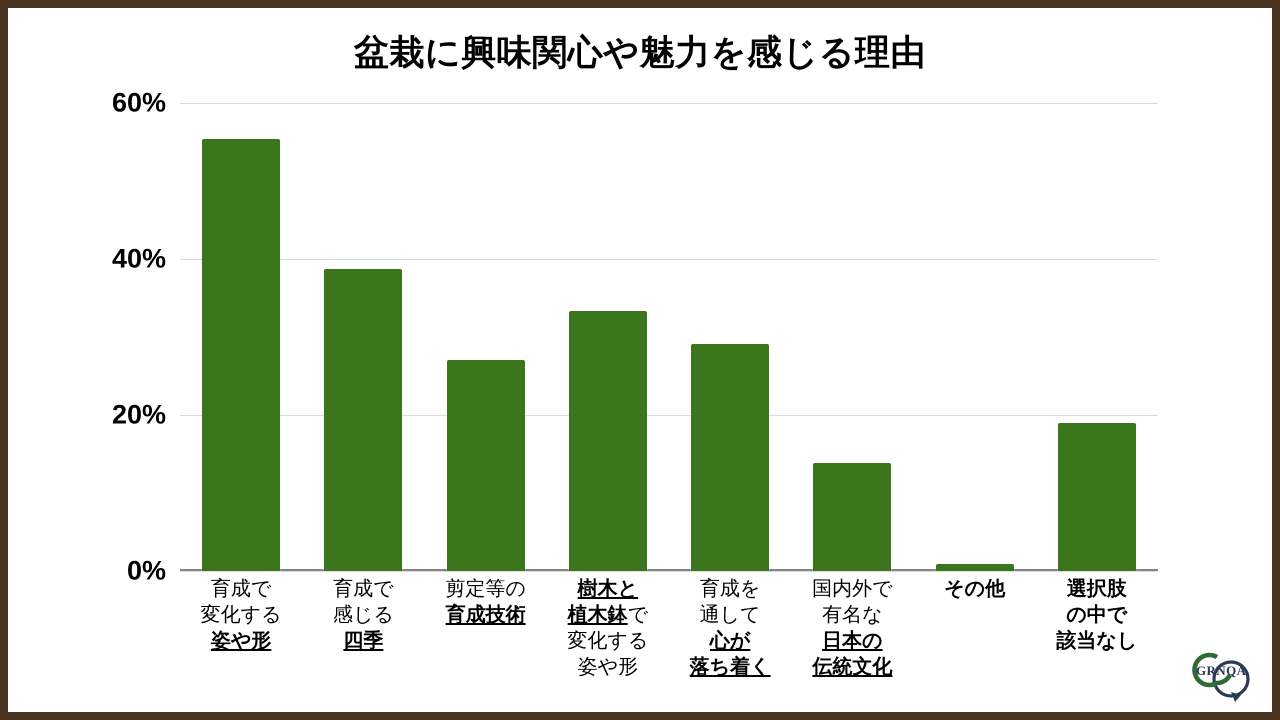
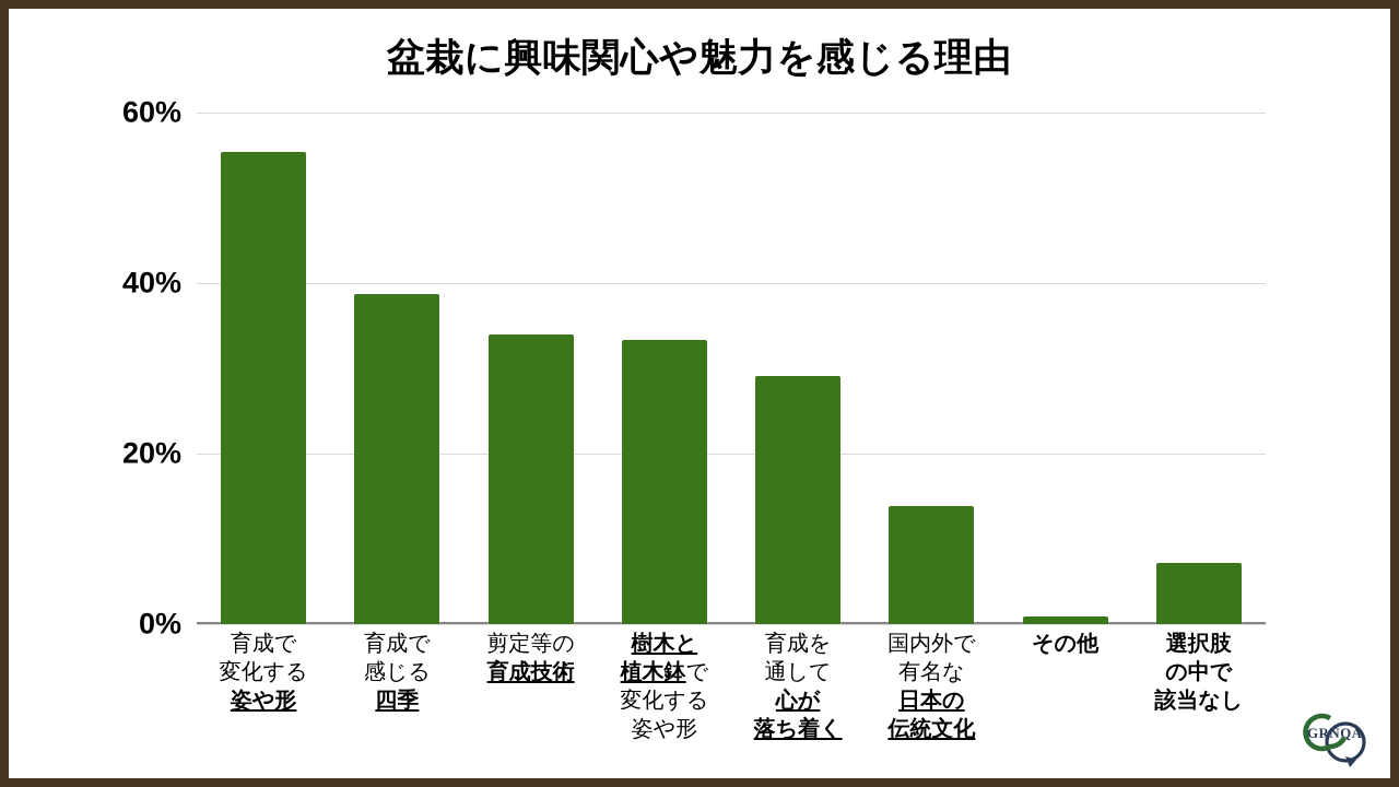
剪定等の育成技術: 27% -> 34%
選択肢の中で該当なし: 19% -> 7%
